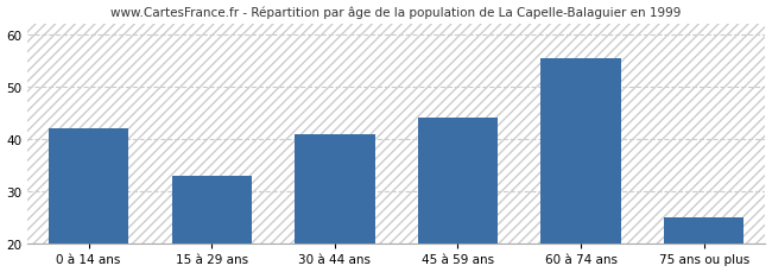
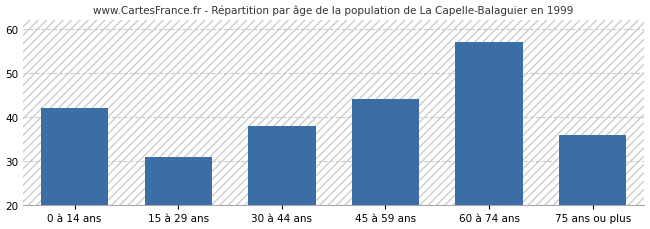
15 à 29 ans: 33.0 -> 31.0
30 à 44 ans: 41.0 -> 38.0
60 à 74 ans: 55.5 -> 57.0
75 ans ou plus: 25.0 -> 36.0
